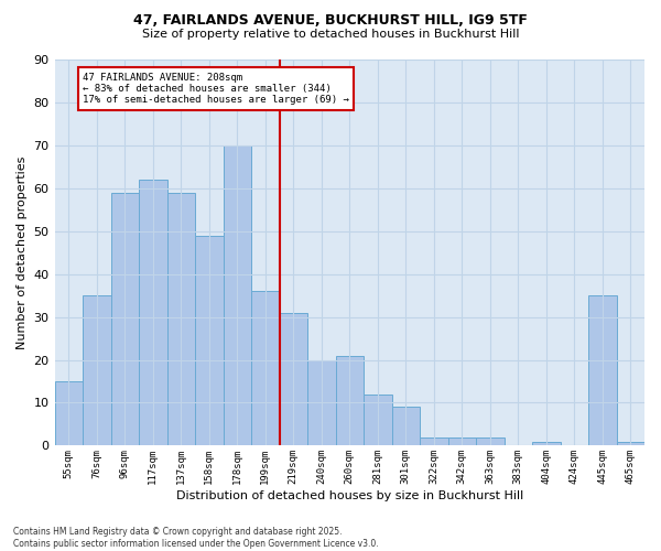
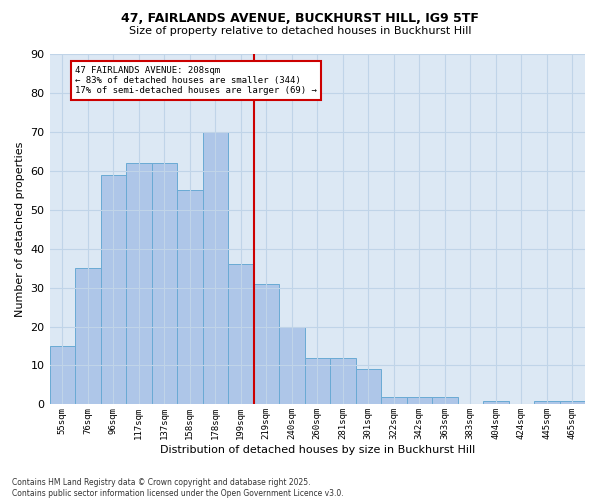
137sqm: 59 -> 62
158sqm: 49 -> 55
260sqm: 21 -> 12
445sqm: 35 -> 1
